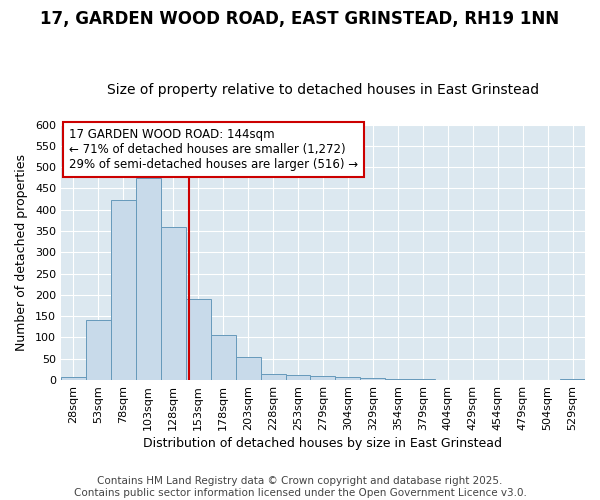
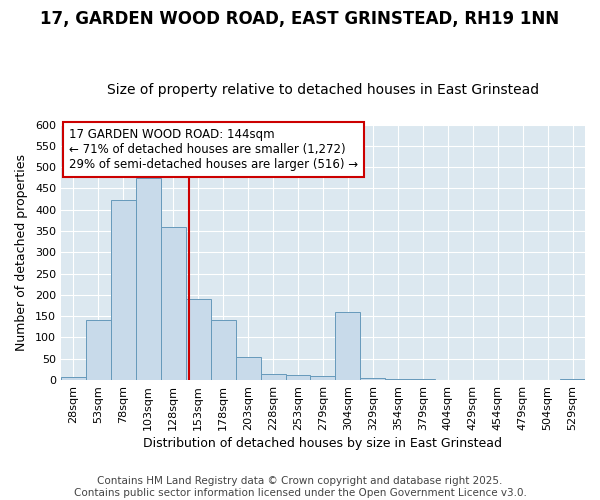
178sqm: 105 -> 140
304sqm: 8 -> 160
